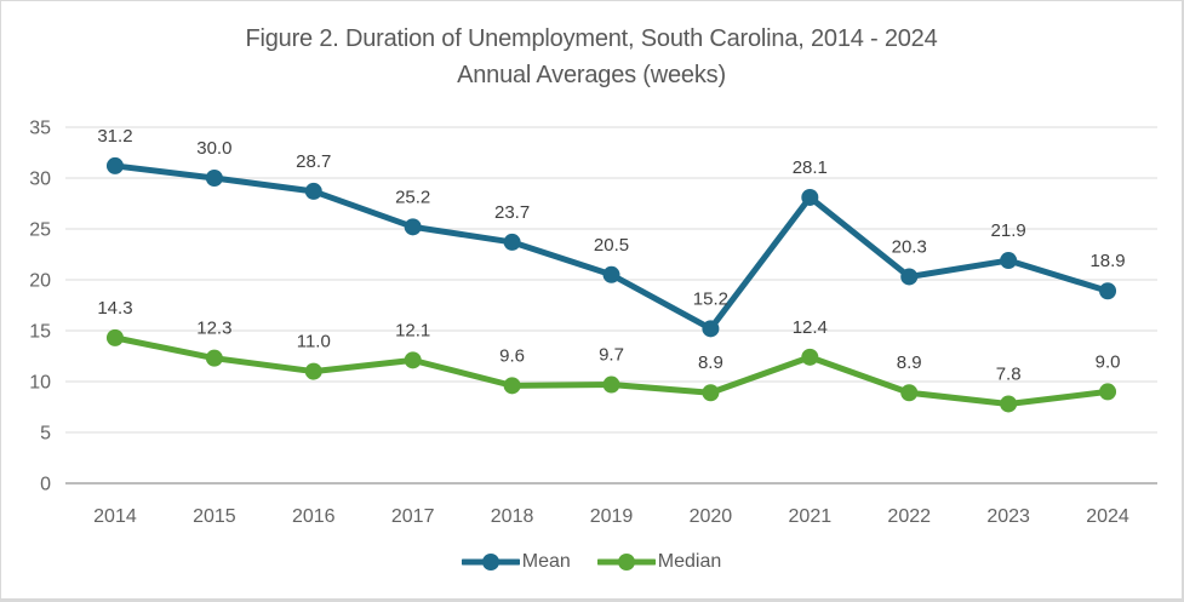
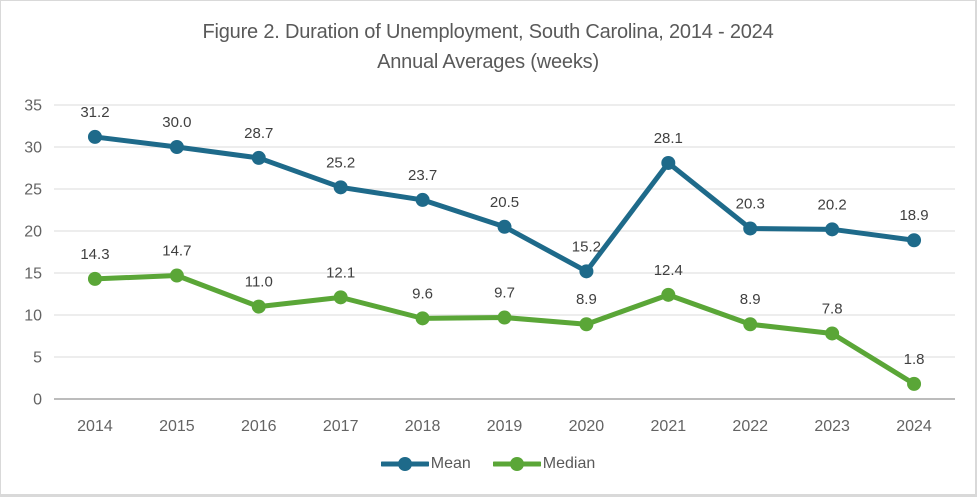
Median/2015: 12.3 -> 14.7
Mean/2023: 21.9 -> 20.2
Median/2024: 9.0 -> 1.8
